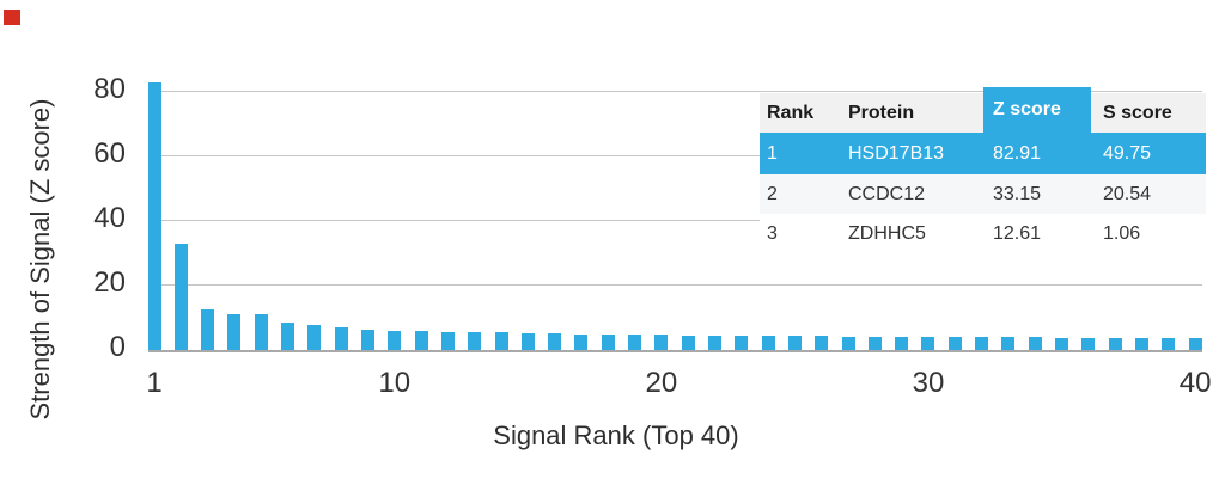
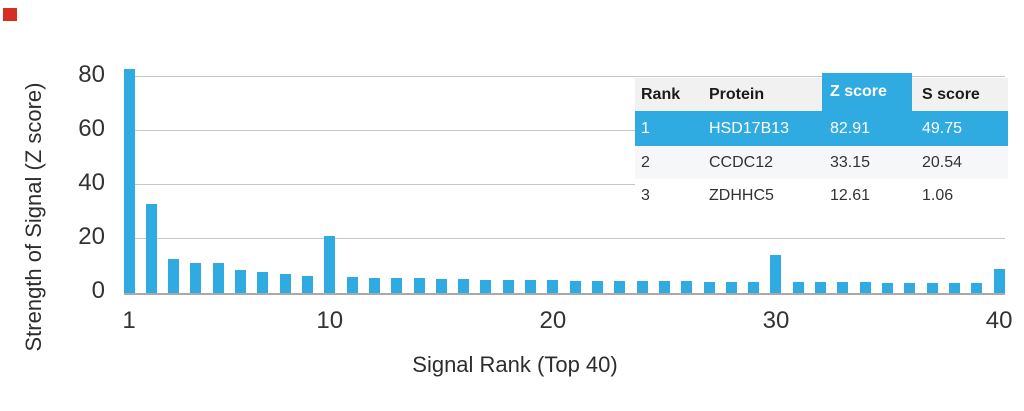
10: 6 -> 21
30: 4 -> 14
40: 4 -> 9
